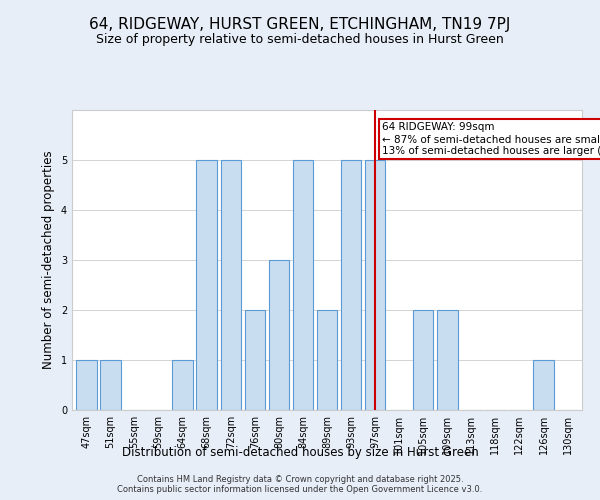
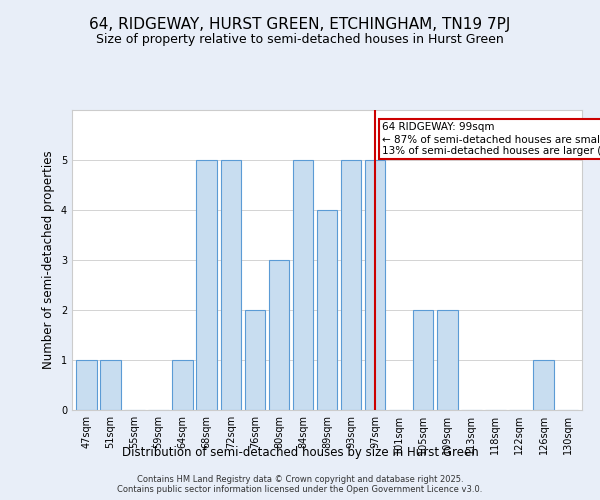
89sqm: 2 -> 4
